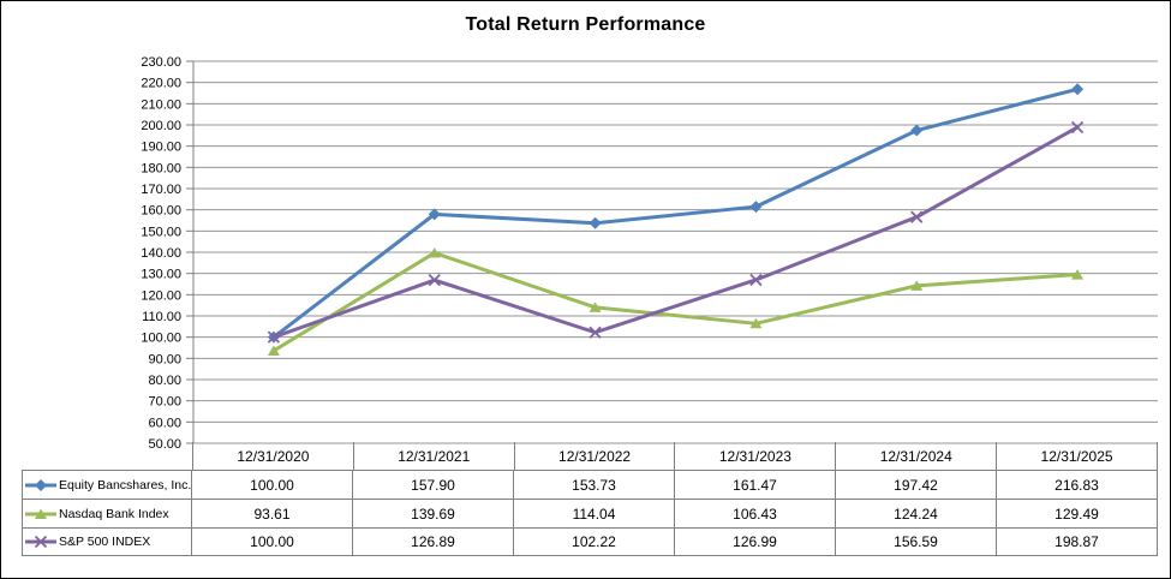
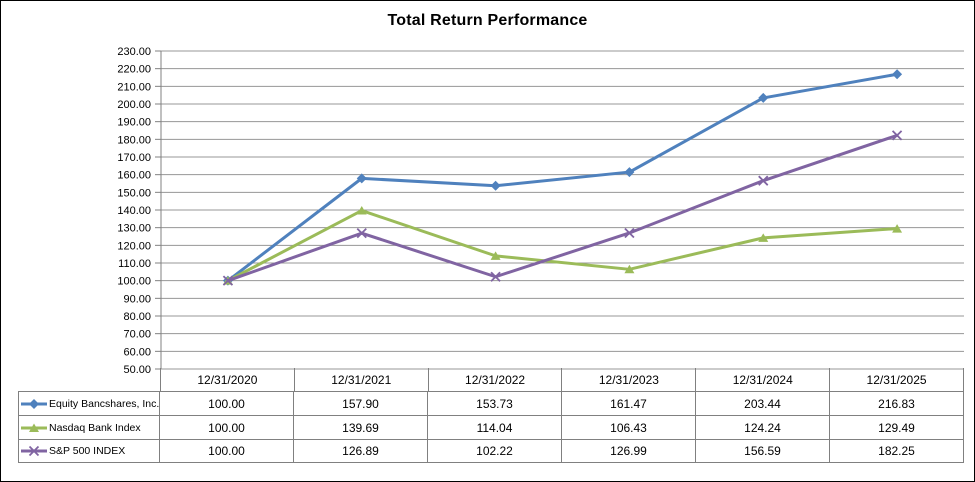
Nasdaq Bank Index/12/31/2020: 93.61 -> 100.00
Equity Bancshares, Inc./12/31/2024: 197.42 -> 203.44
S&P 500 INDEX/12/31/2025: 198.87 -> 182.25
